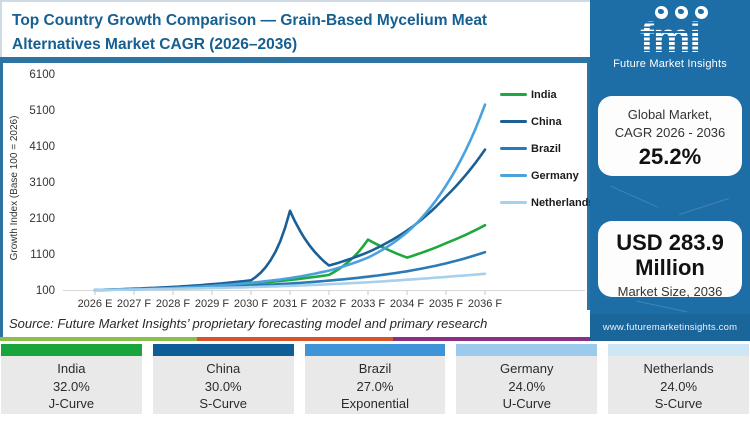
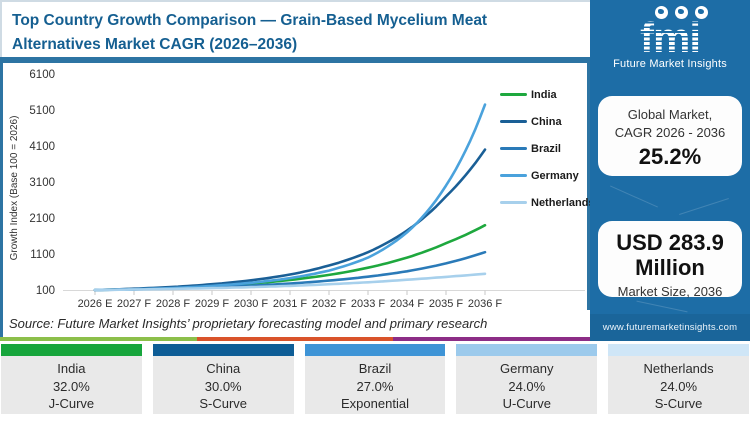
China/2031 F: 2300 -> 500
India/2033 F: 1500 -> 700
